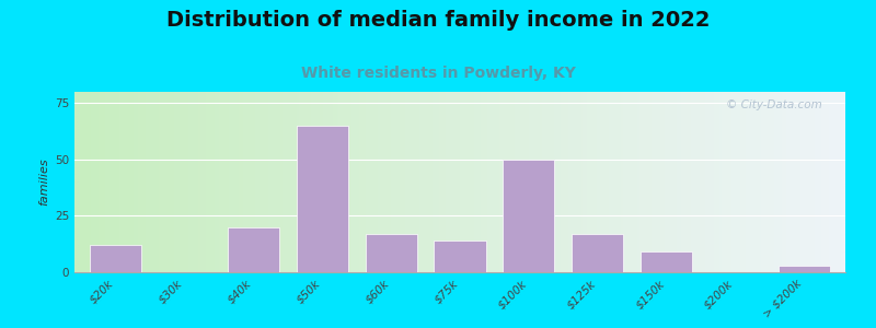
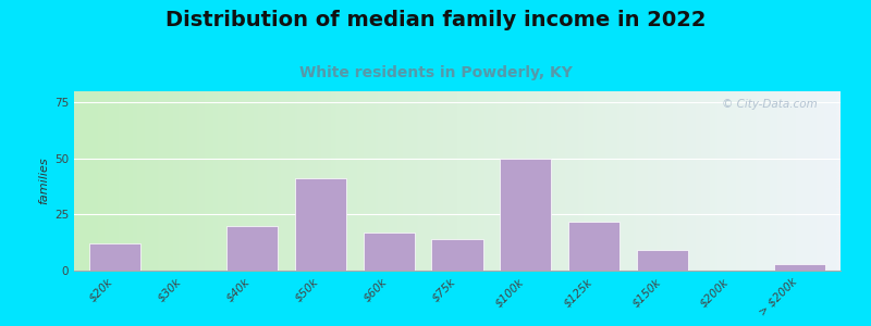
$50k: 65 -> 41
$125k: 17 -> 22
